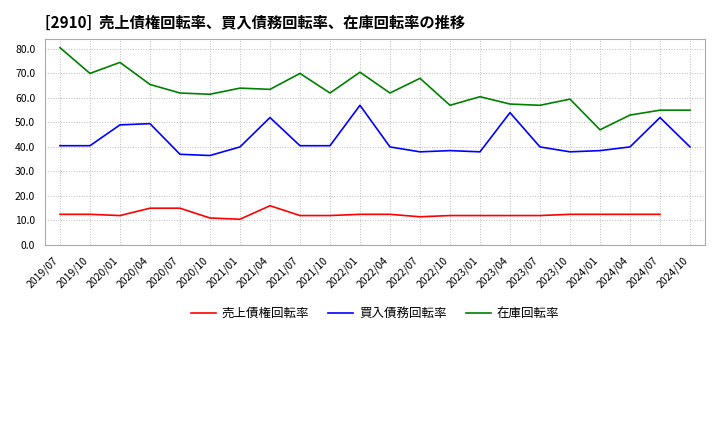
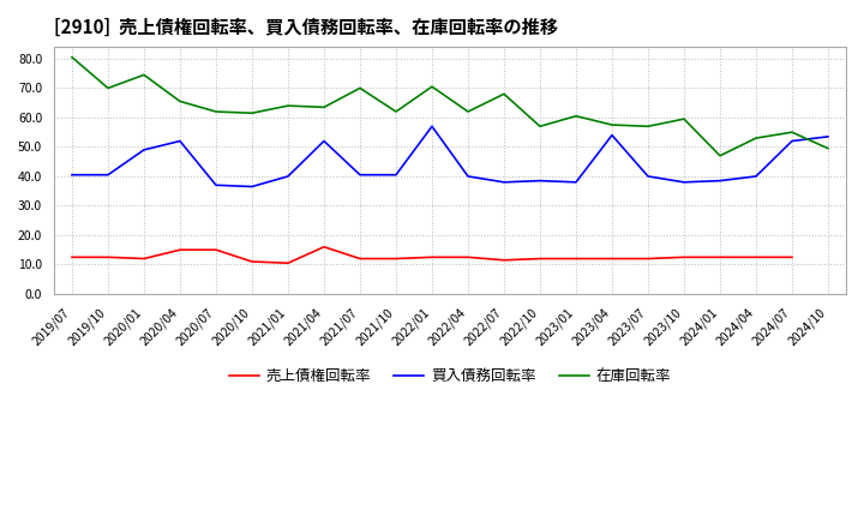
買入債務回転率/2020/04: 49.5 -> 52.0
買入債務回転率/2024/10: 40.0 -> 53.5
在庫回転率/2024/10: 55.0 -> 49.5
